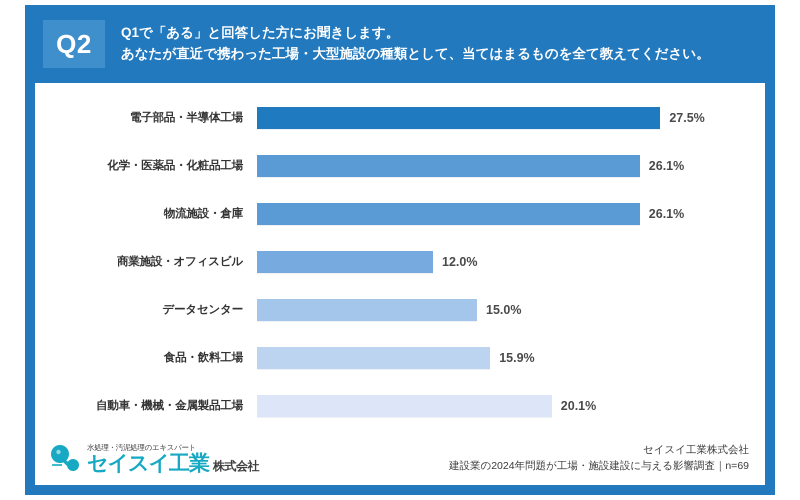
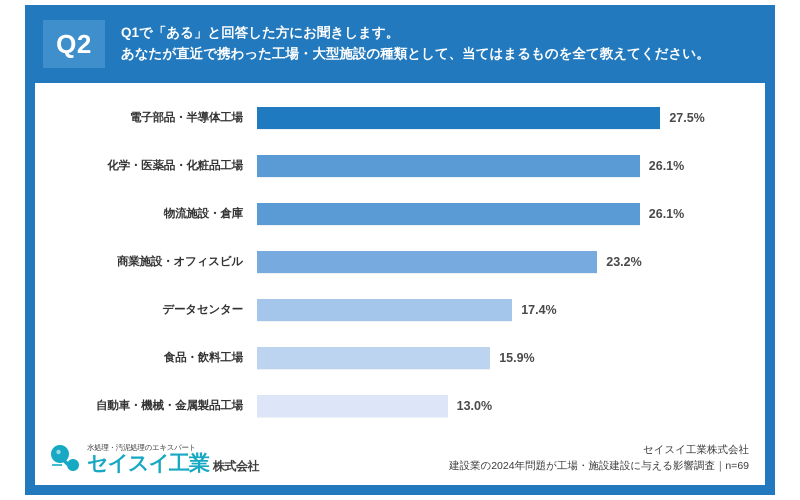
商業施設・オフィスビル: 12.0% -> 23.2%
データセンター: 15.0% -> 17.4%
自動車・機械・金属製品工場: 20.1% -> 13.0%
